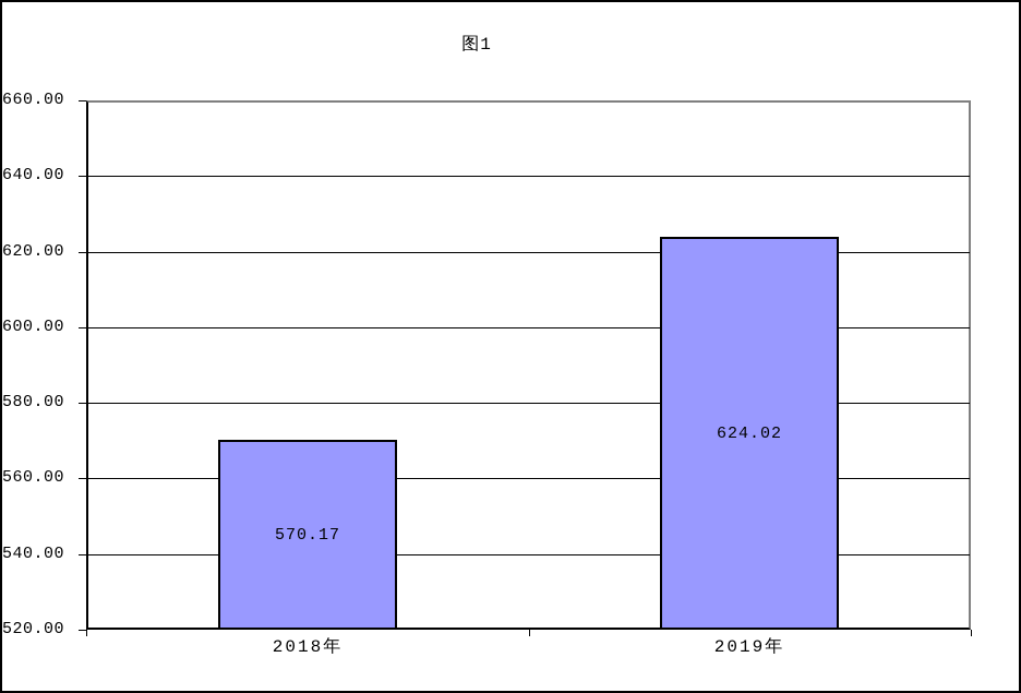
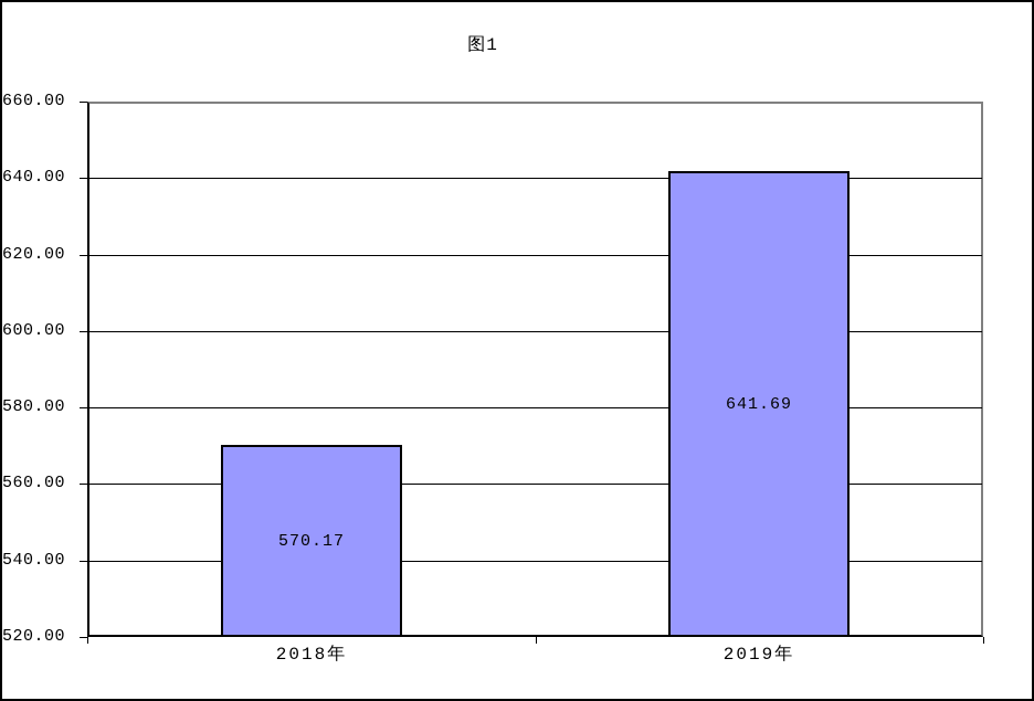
2019年: 624.02 -> 641.69
